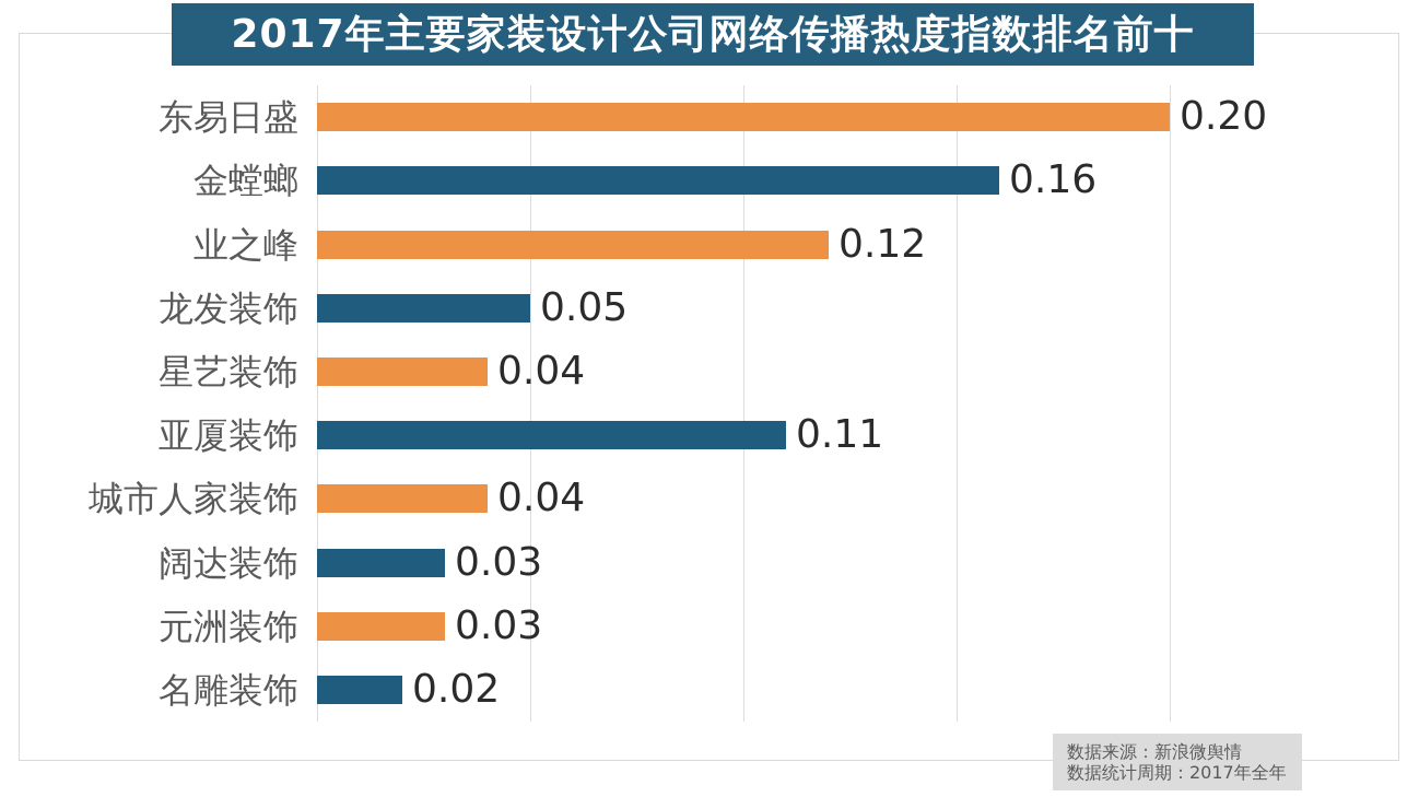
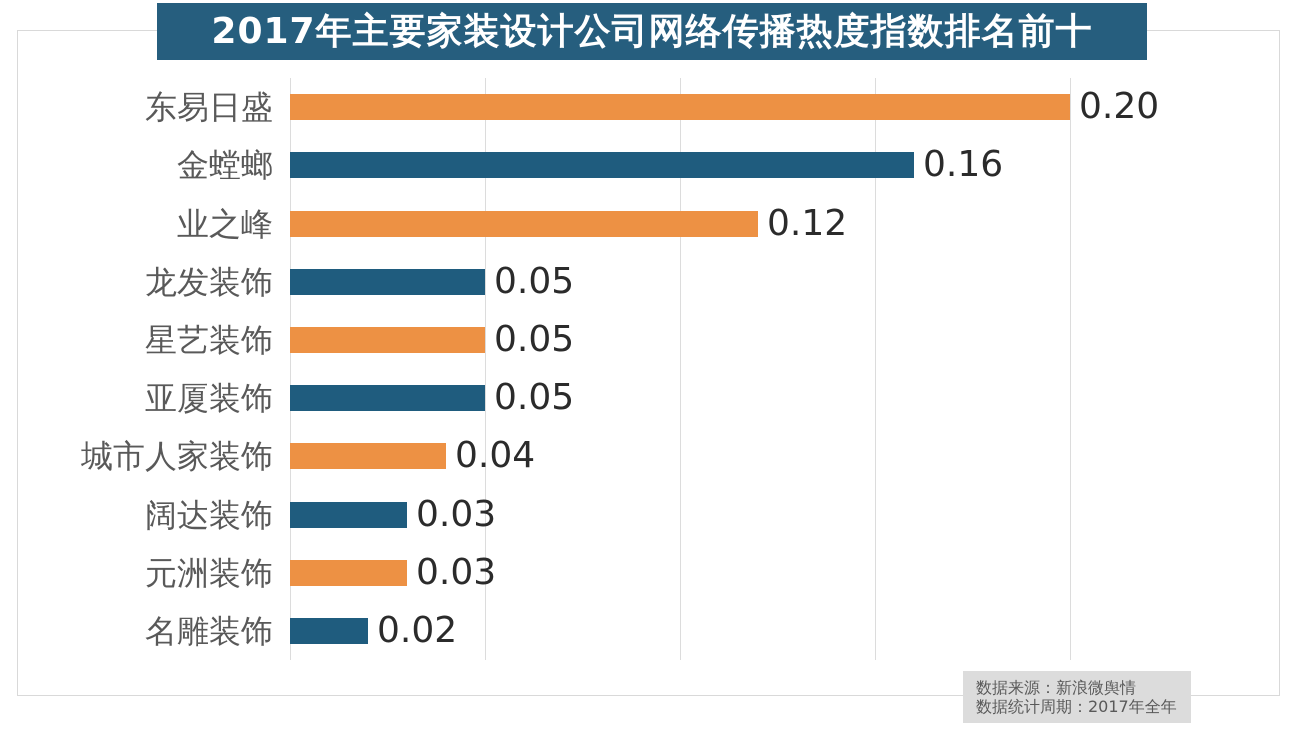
星艺装饰: 0.04 -> 0.05
亚厦装饰: 0.11 -> 0.05
